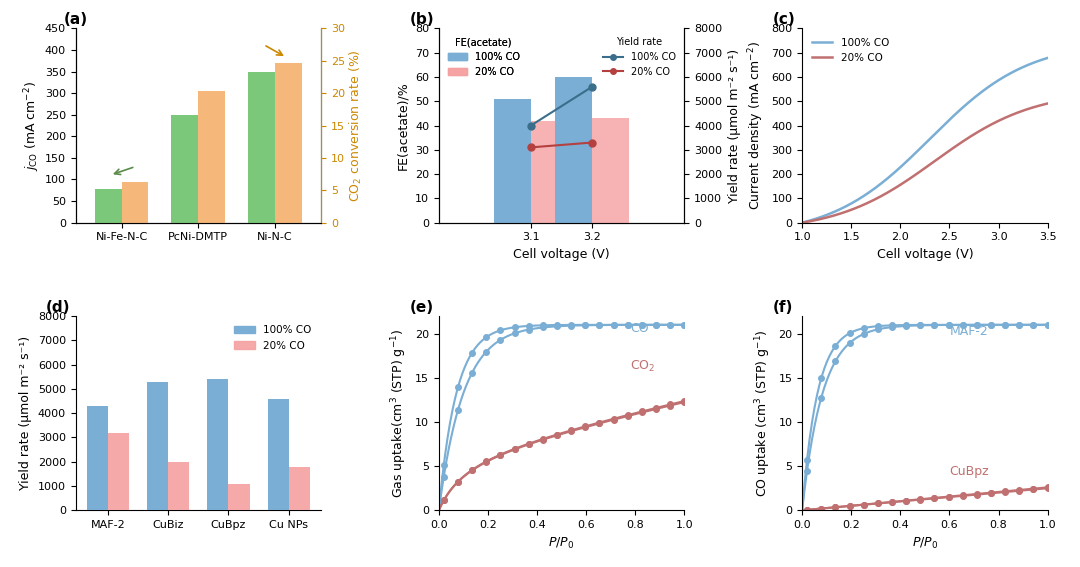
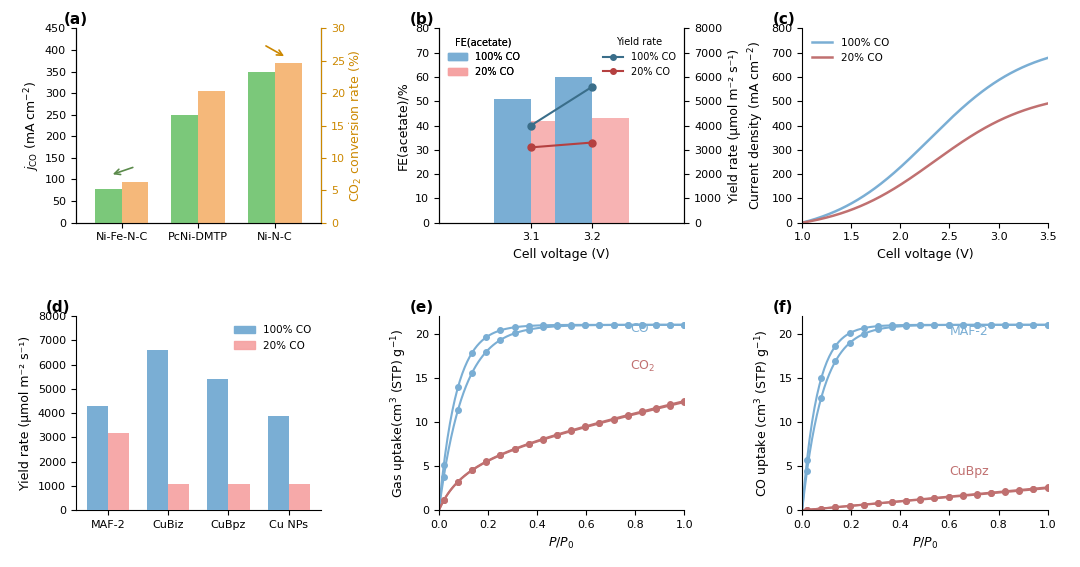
100% CO/CuBiz: 5300 -> 6600
20% CO/CuBiz: 2000 -> 1100
100% CO/Cu NPs: 4600 -> 3900
20% CO/Cu NPs: 1800 -> 1100
